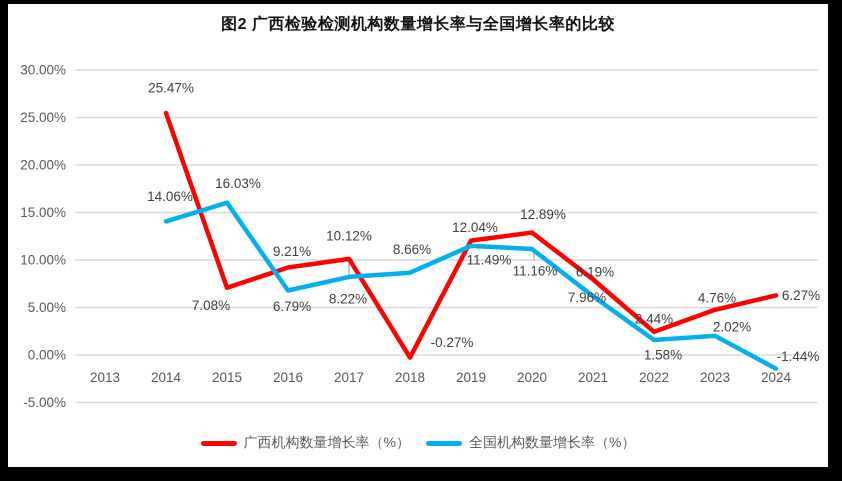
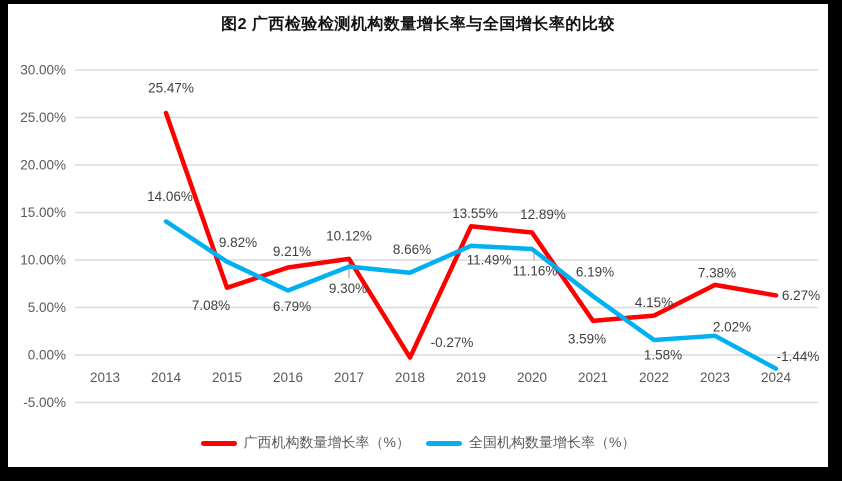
全国机构数量增长率（%）/2015: 16.03% -> 9.82%
全国机构数量增长率（%）/2017: 8.22% -> 9.30%
广西机构数量增长率（%）/2019: 12.04% -> 13.55%
广西机构数量增长率（%）/2021: 7.96% -> 3.59%
广西机构数量增长率（%）/2022: 2.44% -> 4.15%
广西机构数量增长率（%）/2023: 4.76% -> 7.38%
